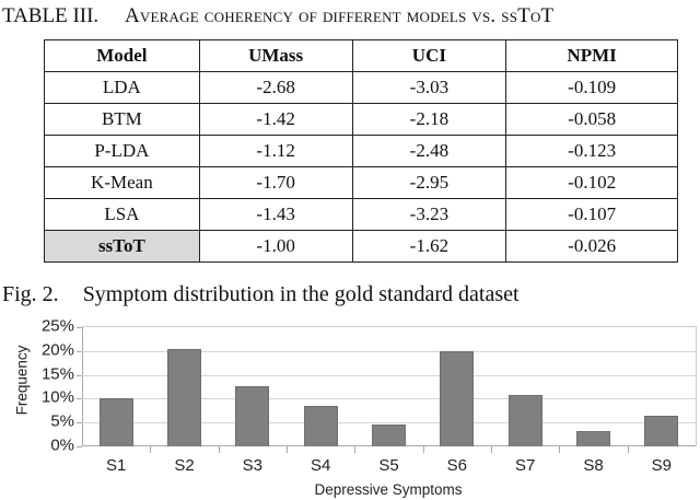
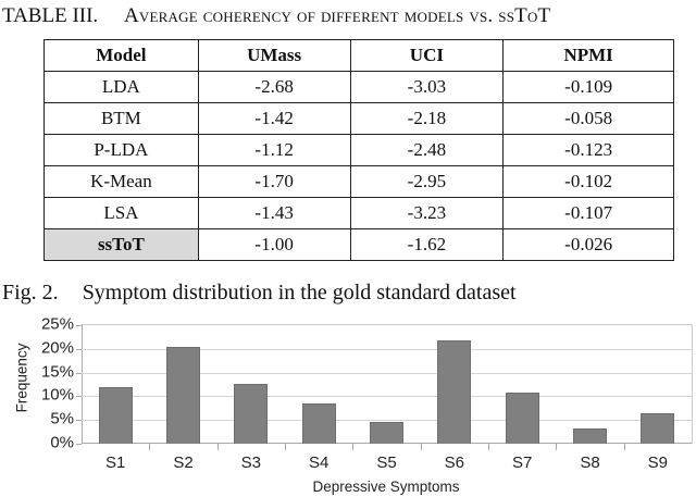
S1: 10% -> 12%
S6: 20% -> 22%
